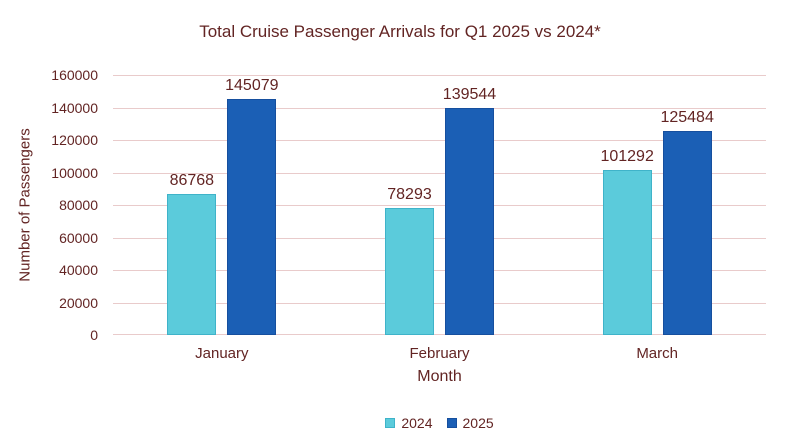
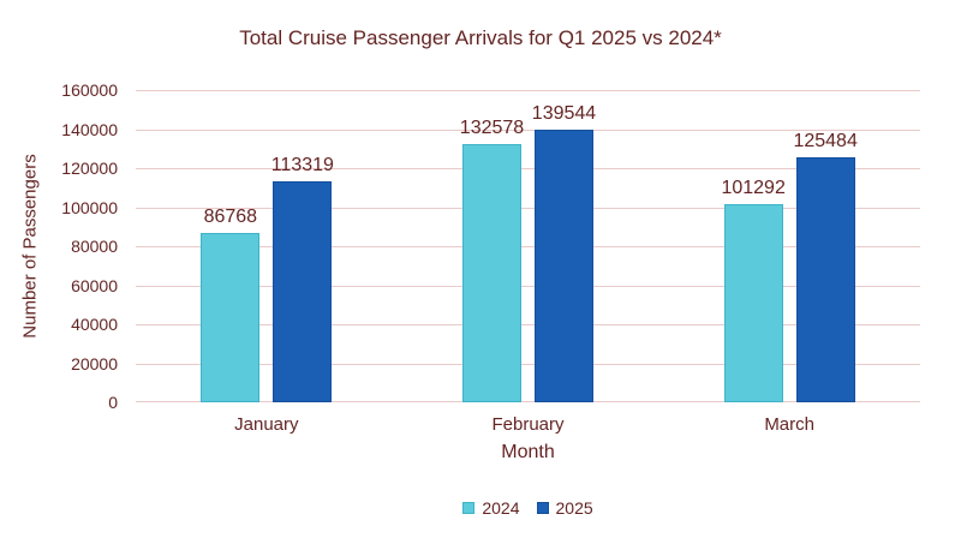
2025/January: 145079 -> 113319
2024/February: 78293 -> 132578
